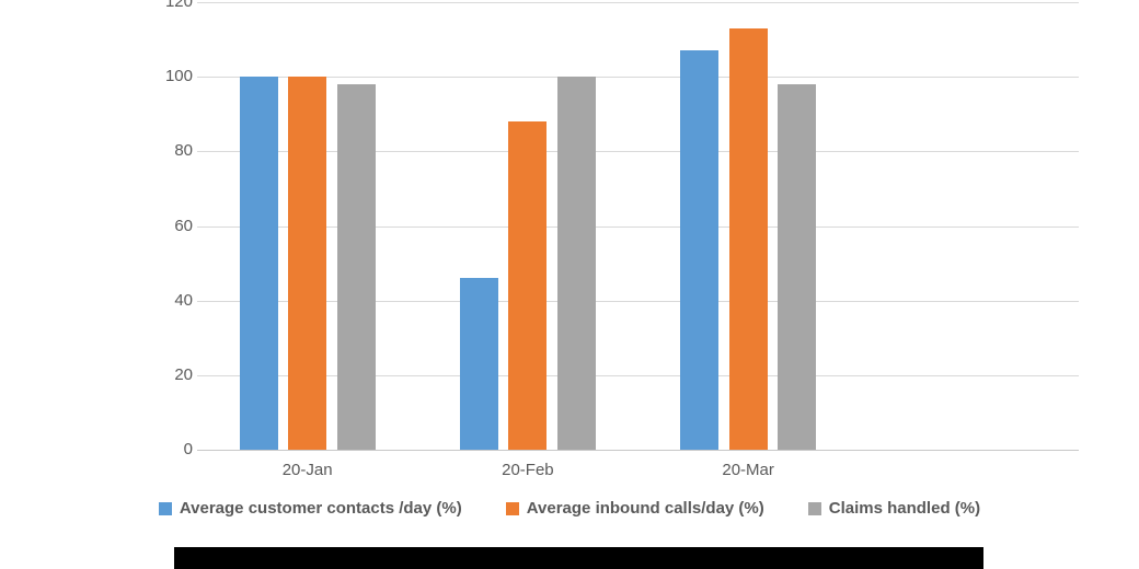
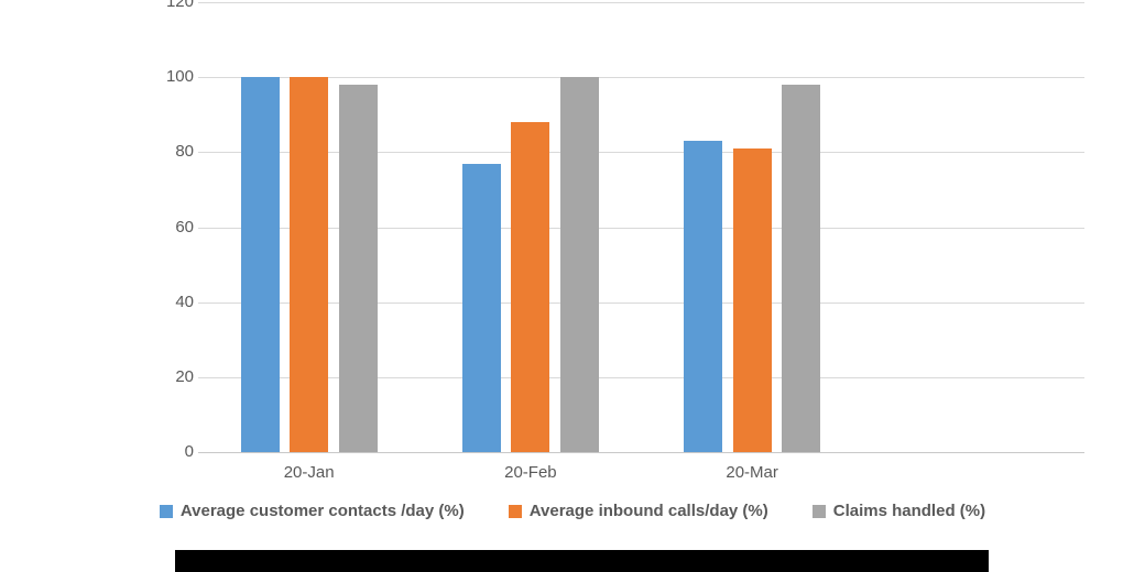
Average customer contacts /day (%)/20-Feb: 46 -> 77
Average customer contacts /day (%)/20-Mar: 107 -> 83
Average inbound calls/day (%)/20-Mar: 113 -> 81
